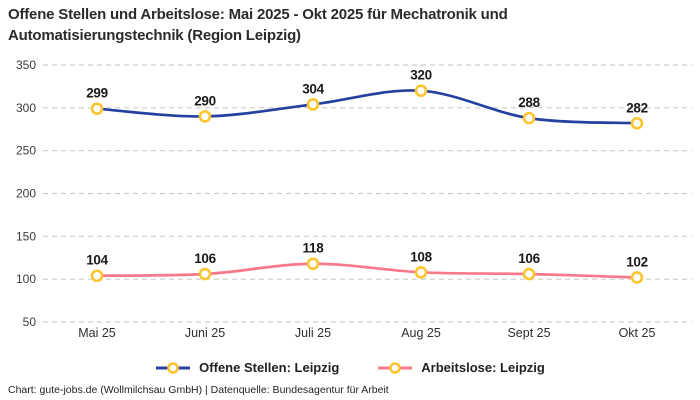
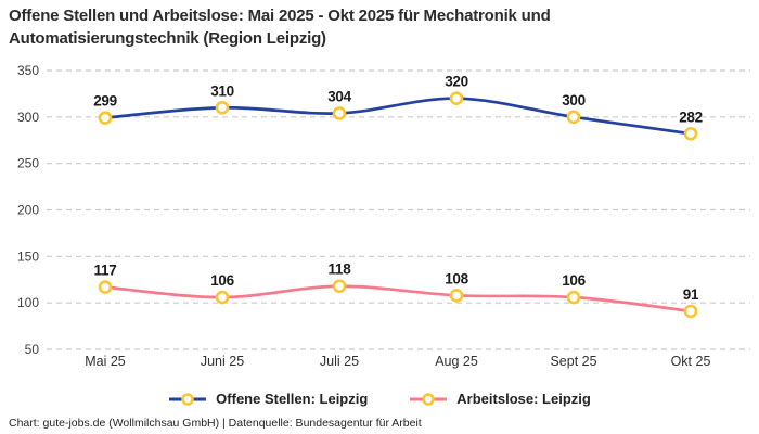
Arbeitslose: Leipzig/Mai 25: 104 -> 117
Offene Stellen: Leipzig/Juni 25: 290 -> 310
Offene Stellen: Leipzig/Sept 25: 288 -> 300
Arbeitslose: Leipzig/Okt 25: 102 -> 91
